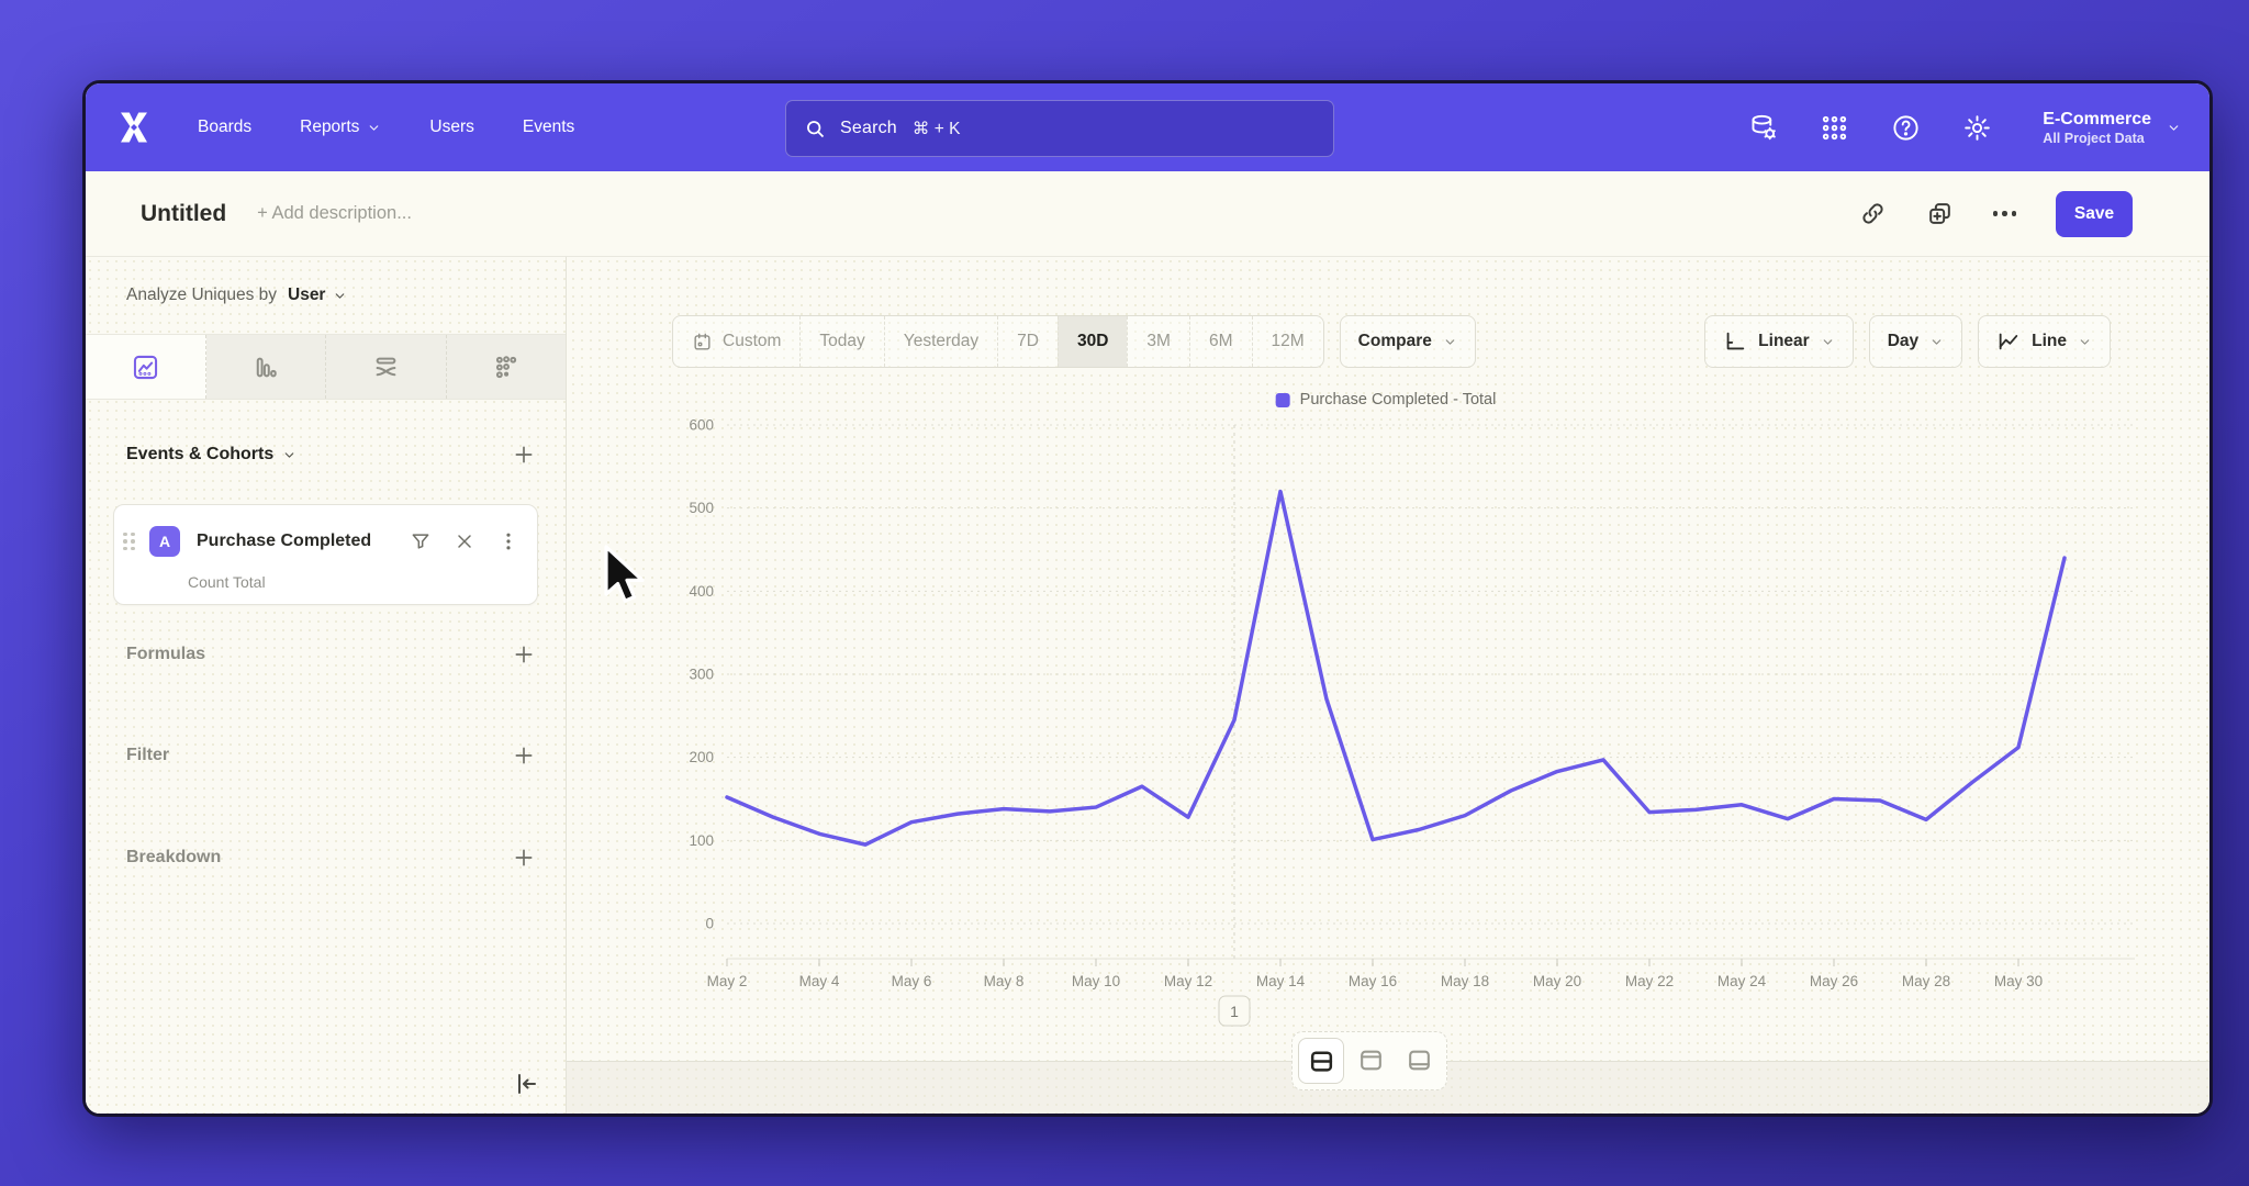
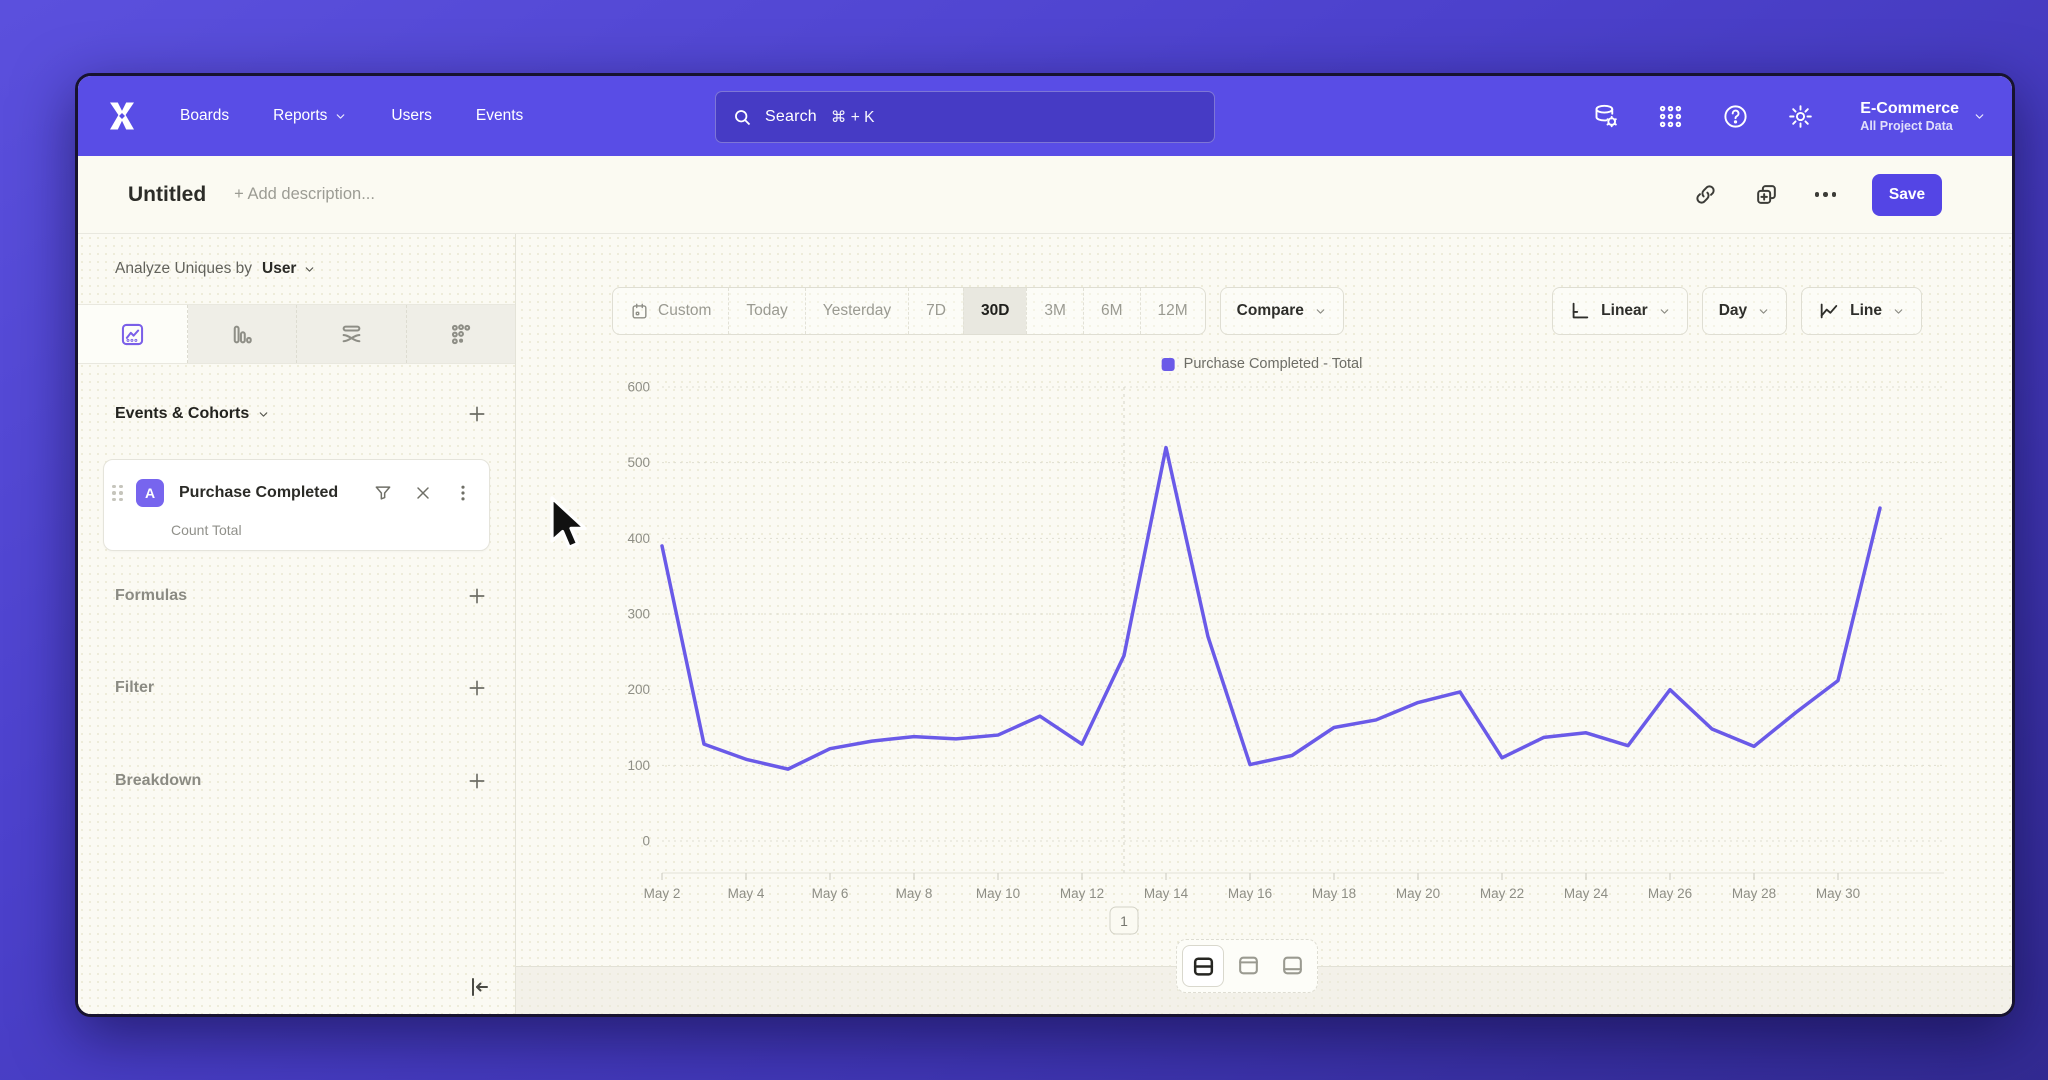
May 2: 150 -> 390
May 18: 130 -> 150
May 22: 130 -> 110
May 26: 150 -> 200
